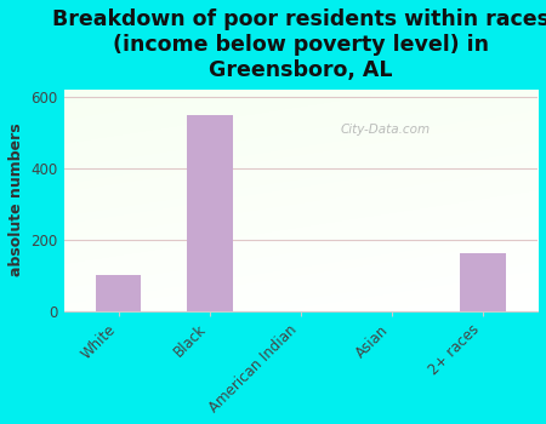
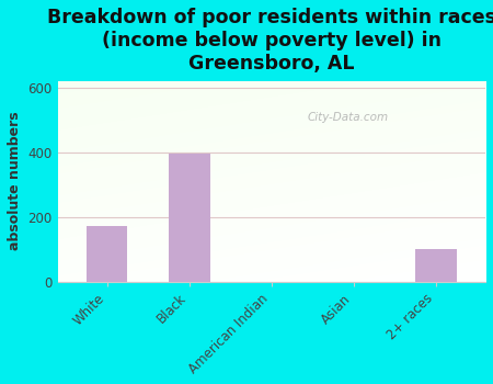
White: 100 -> 170
Black: 547 -> 395
2+ races: 160 -> 100
